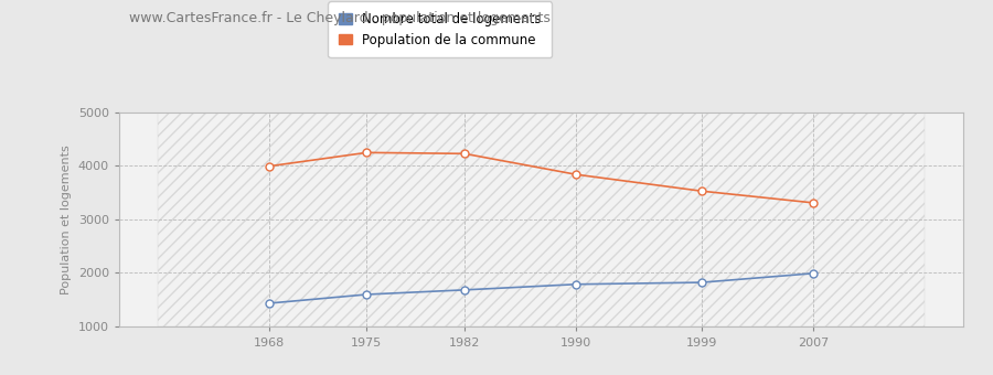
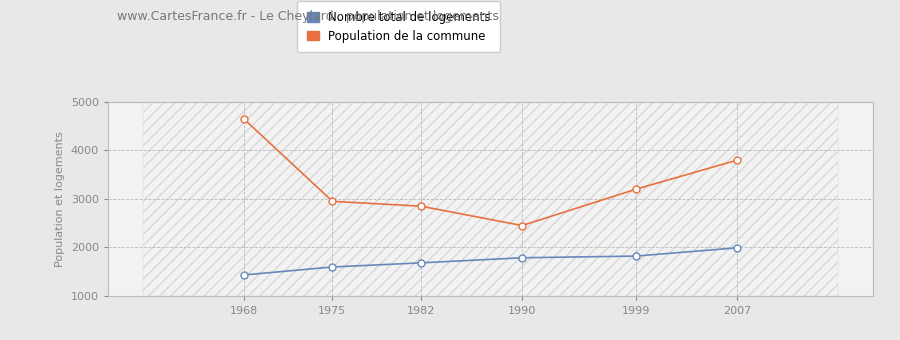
Population de la commune/1968: 4000 -> 4650
Population de la commune/1975: 4250 -> 2950
Population de la commune/1982: 4230 -> 2850
Population de la commune/1990: 3840 -> 2450
Population de la commune/1999: 3530 -> 3200
Population de la commune/2007: 3310 -> 3800
